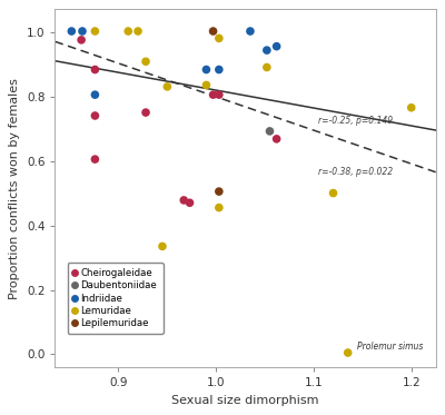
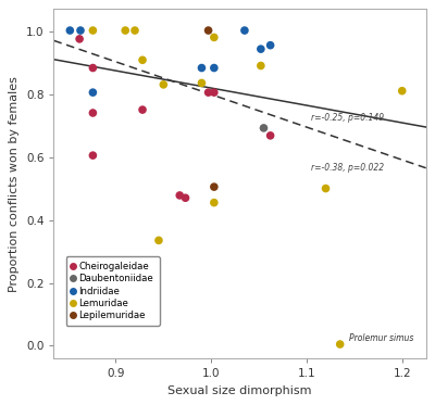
Lemuridae/1.2: 0.765 -> 0.810
